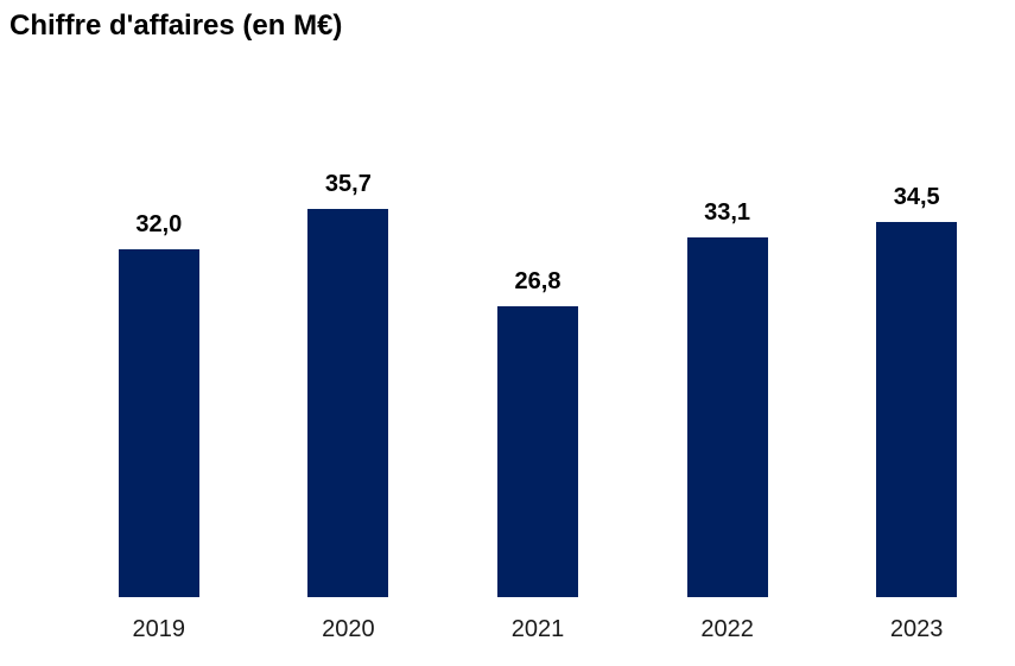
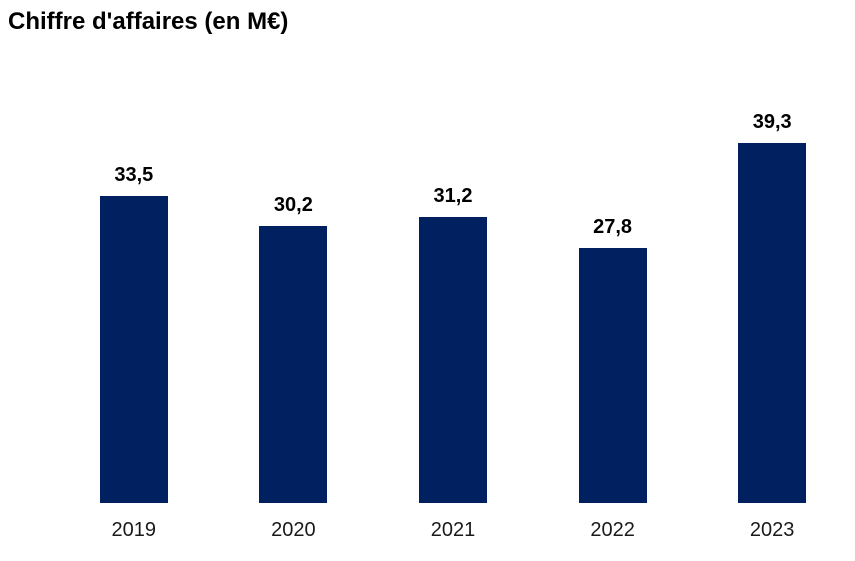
2019: 32,0 -> 33,5
2020: 35,7 -> 30,2
2021: 26,8 -> 31,2
2022: 33,1 -> 27,8
2023: 34,5 -> 39,3
